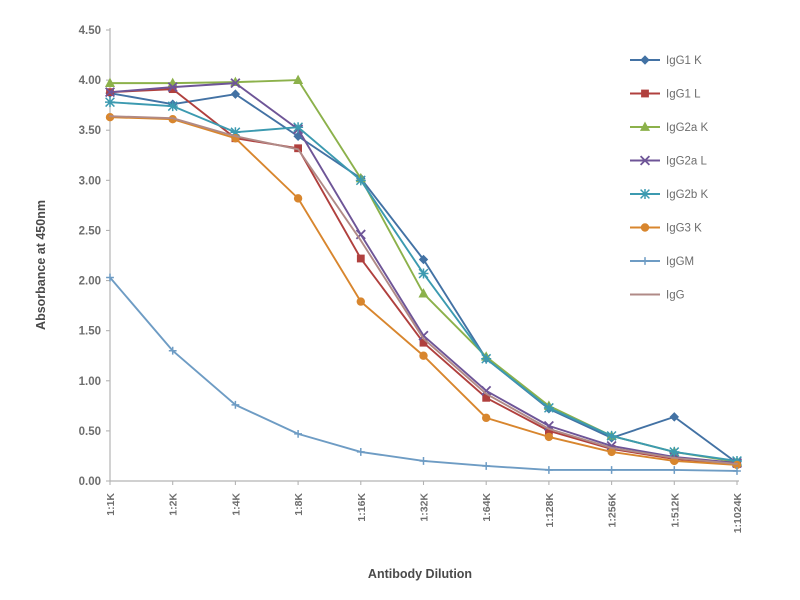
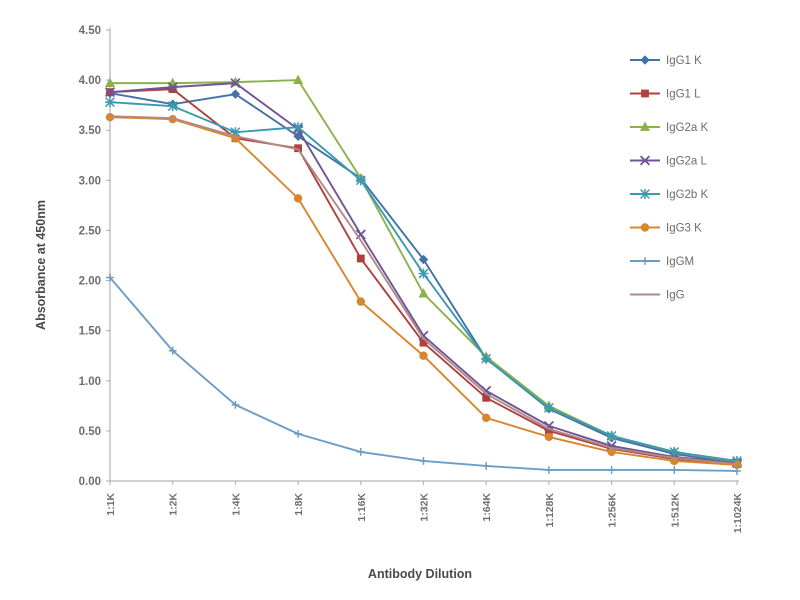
IgG1 K/1:512K: 0.64 -> 0.27
